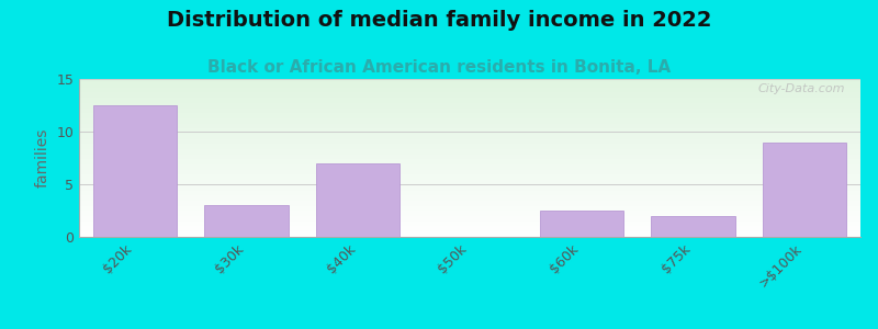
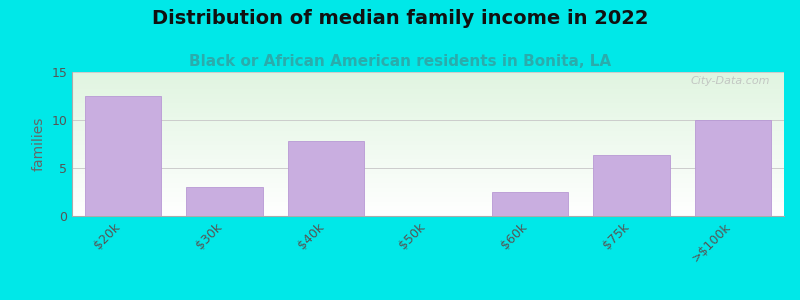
$40k: 7.0 -> 7.8
$75k: 2.0 -> 6.4
>$100k: 9.0 -> 10.0
